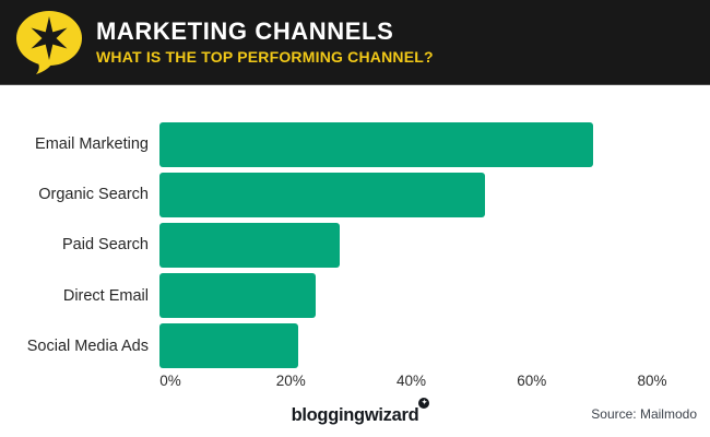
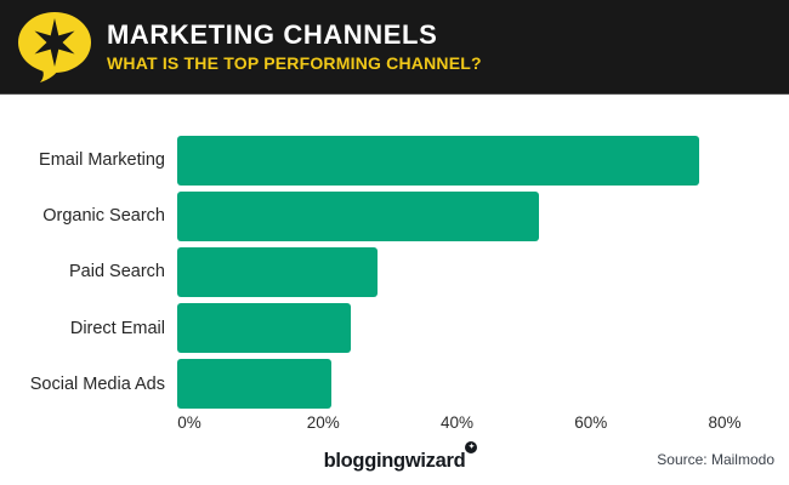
Email Marketing: 72% -> 78%
